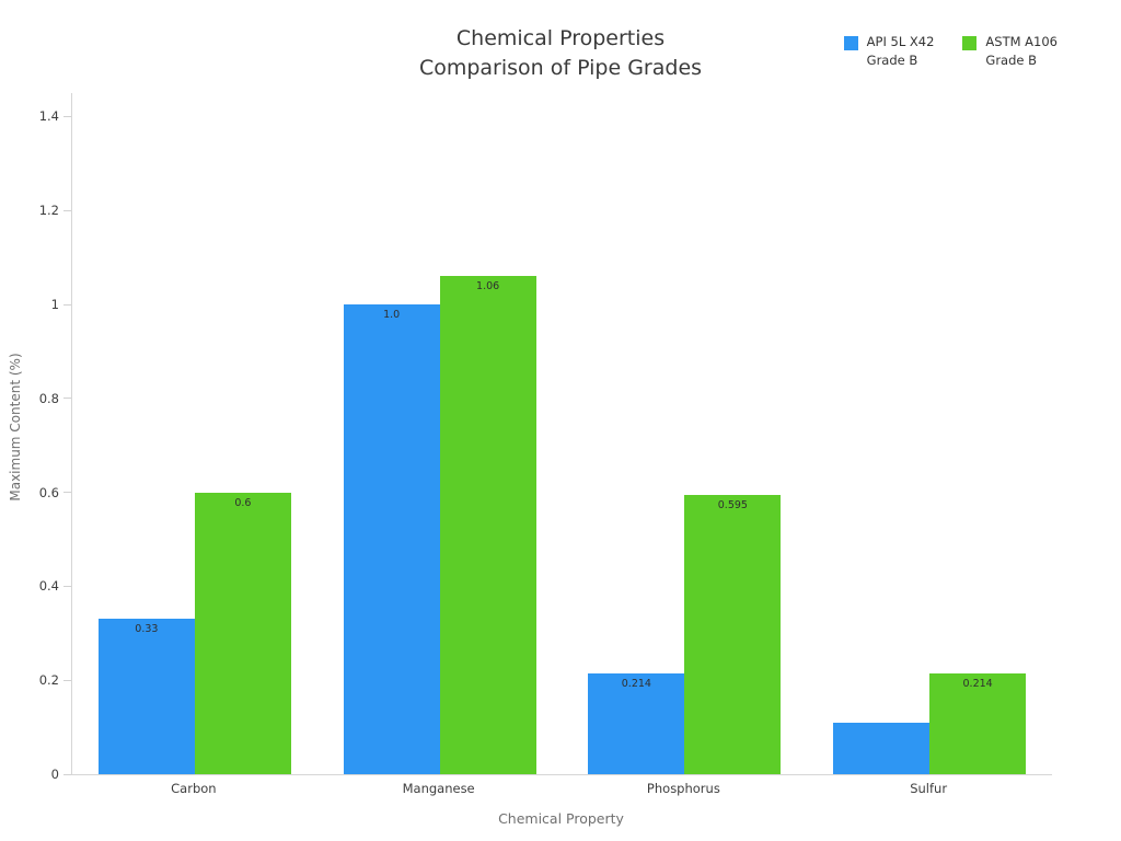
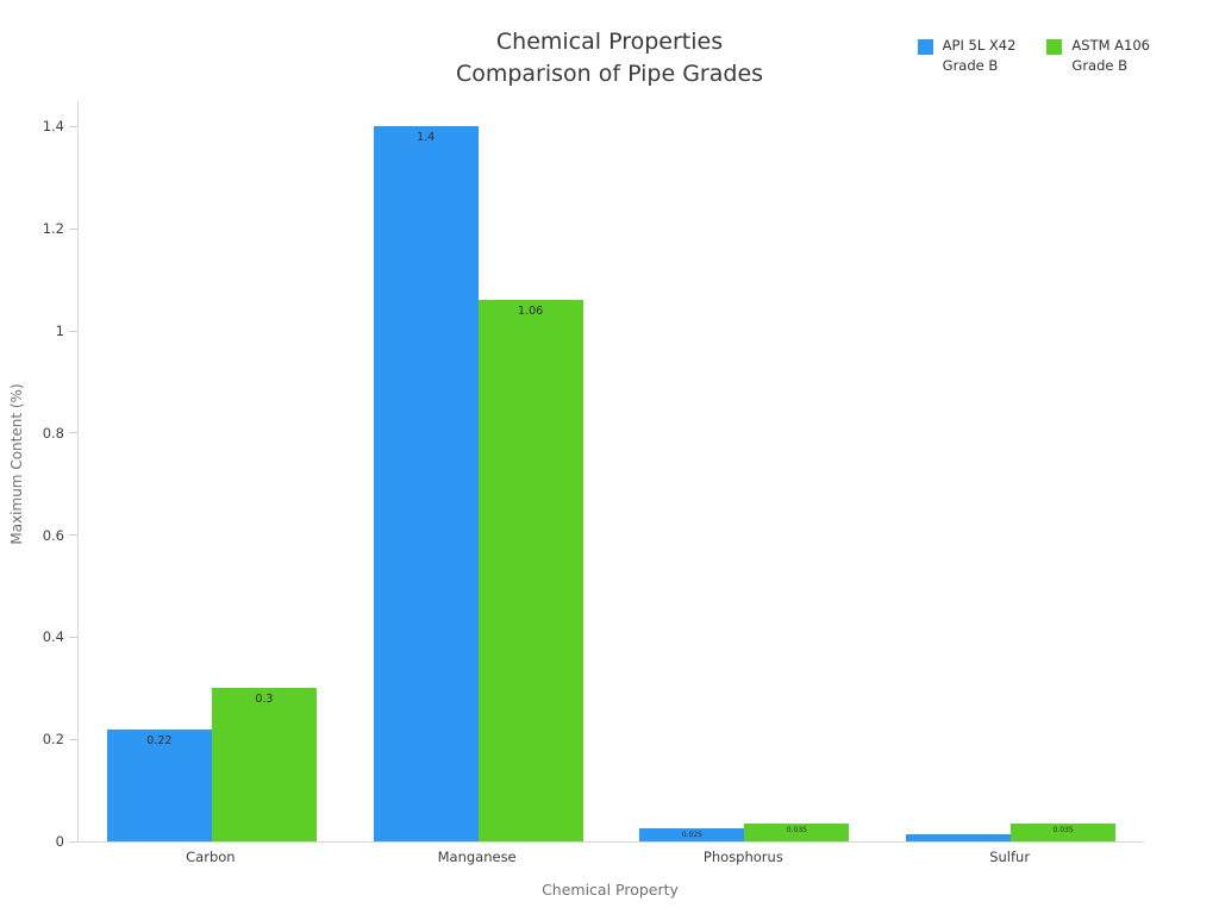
API 5L X42 Grade B/Carbon: 0.33 -> 0.22
ASTM A106 Grade B/Carbon: 0.6 -> 0.3
API 5L X42 Grade B/Manganese: 1.0 -> 1.4
API 5L X42 Grade B/Phosphorus: 0.214 -> 0.025
ASTM A106 Grade B/Phosphorus: 0.595 -> 0.035
API 5L X42 Grade B/Sulfur: 0.11 -> 0.01
ASTM A106 Grade B/Sulfur: 0.214 -> 0.035
